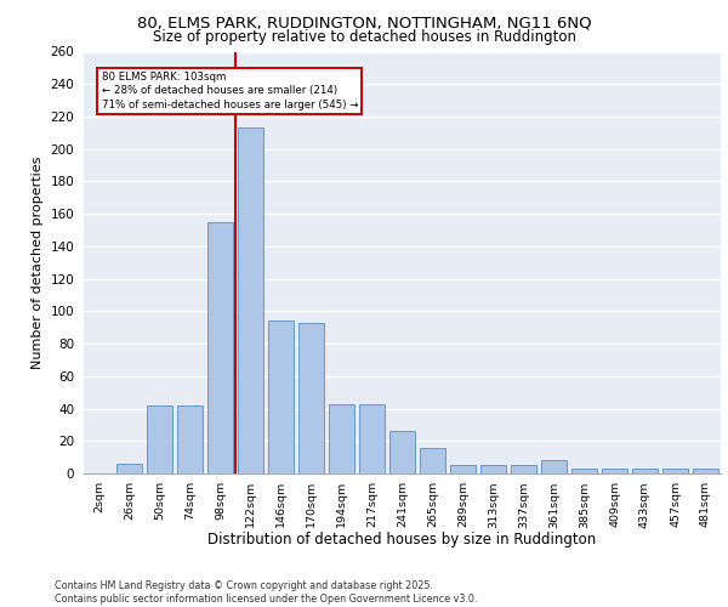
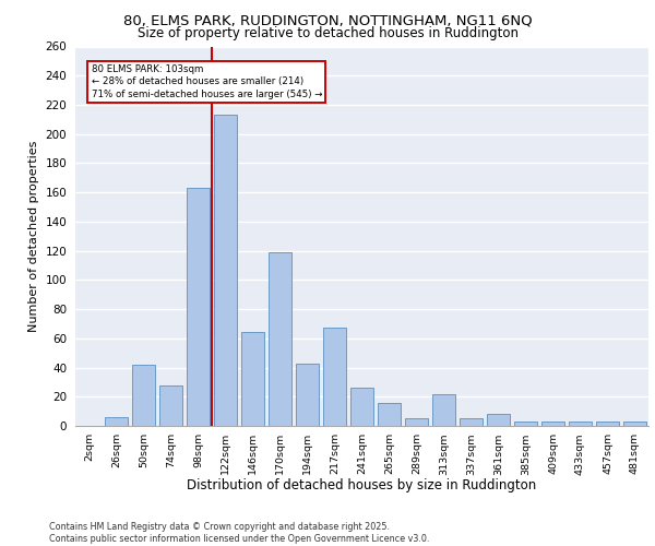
74sqm: 42 -> 28
98sqm: 155 -> 163
146sqm: 94 -> 64
170sqm: 93 -> 119
217sqm: 43 -> 67
313sqm: 5 -> 22
